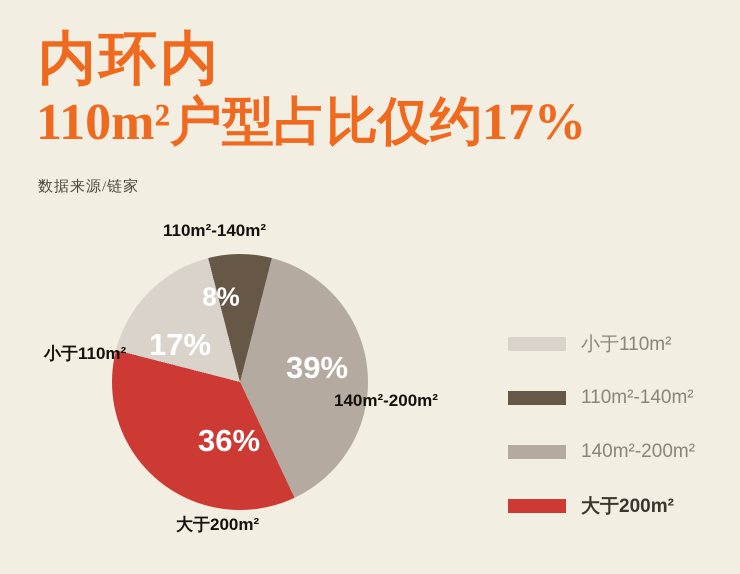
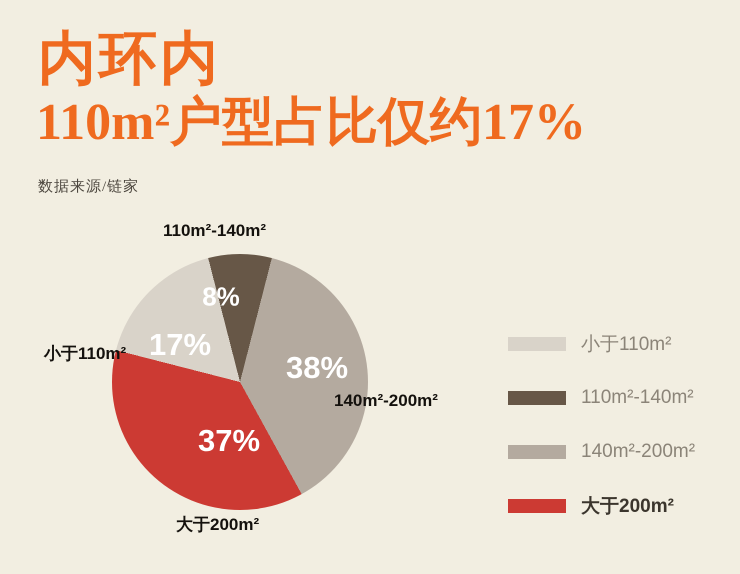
140m²-200m²: 39% -> 38%
大于200m²: 36% -> 37%
